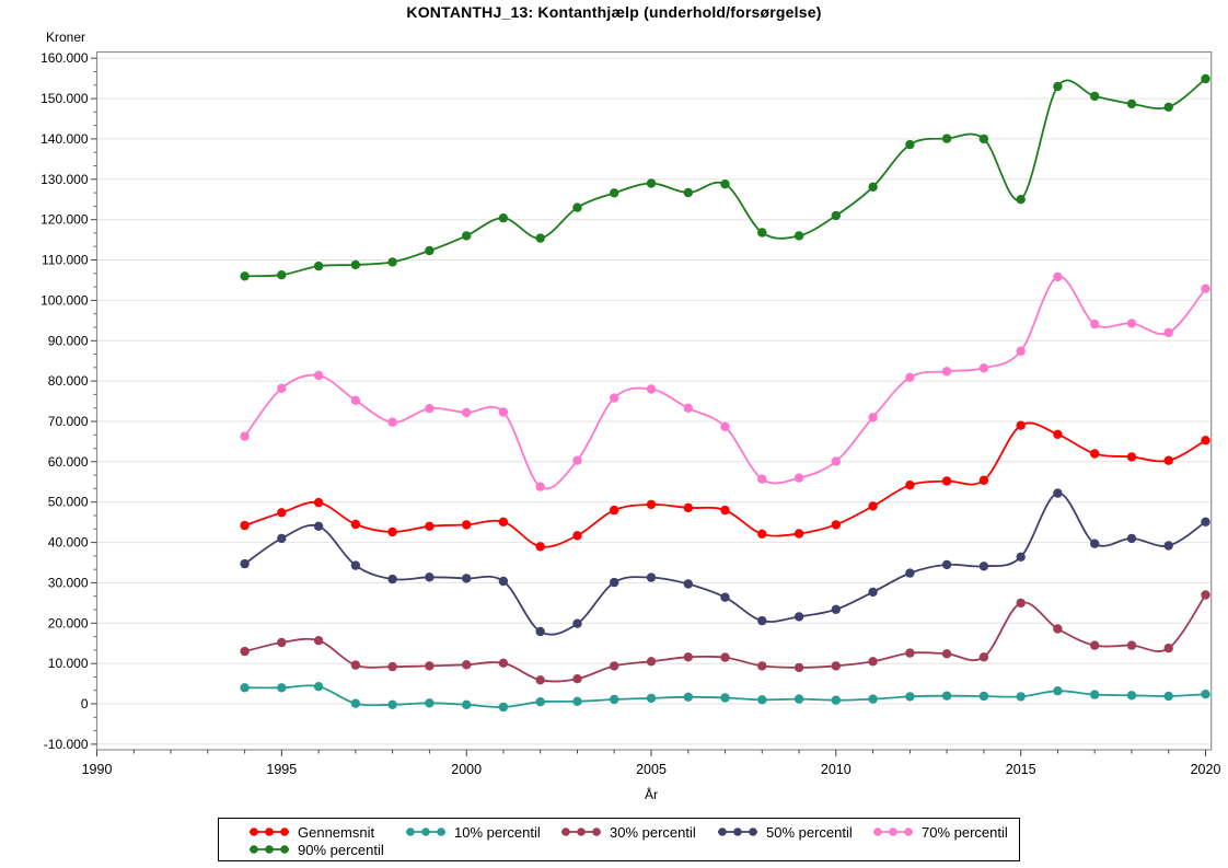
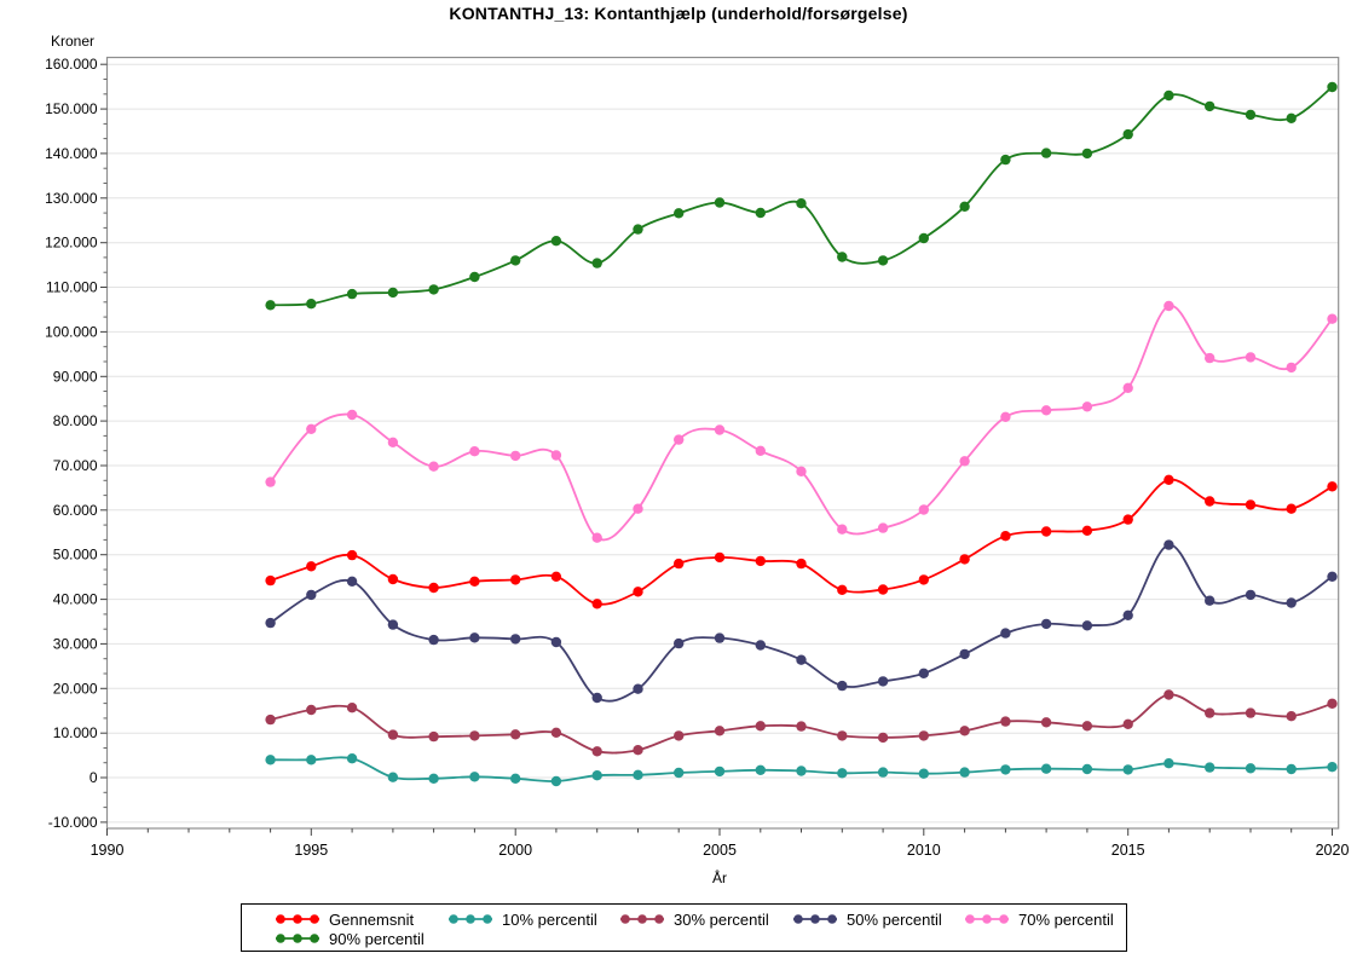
Gennemsnit/2015: 69000 -> 58000
30% percentil/2015: 25000 -> 12000
90% percentil/2015: 125000 -> 144000
30% percentil/2020: 27000 -> 17000
